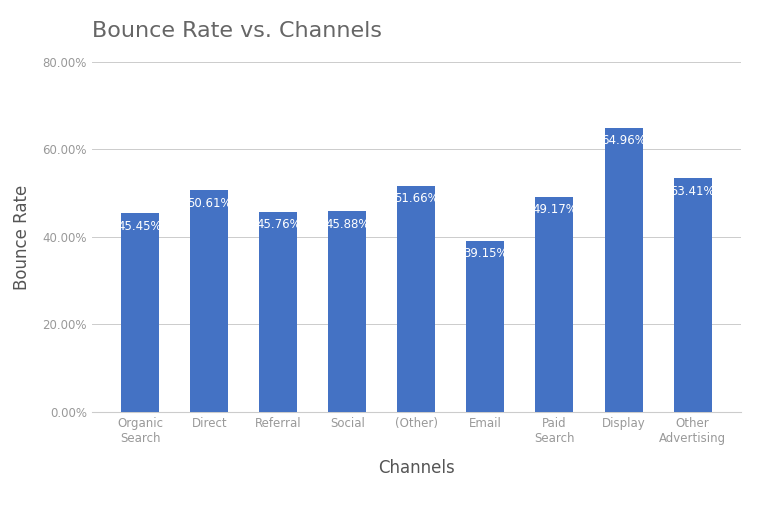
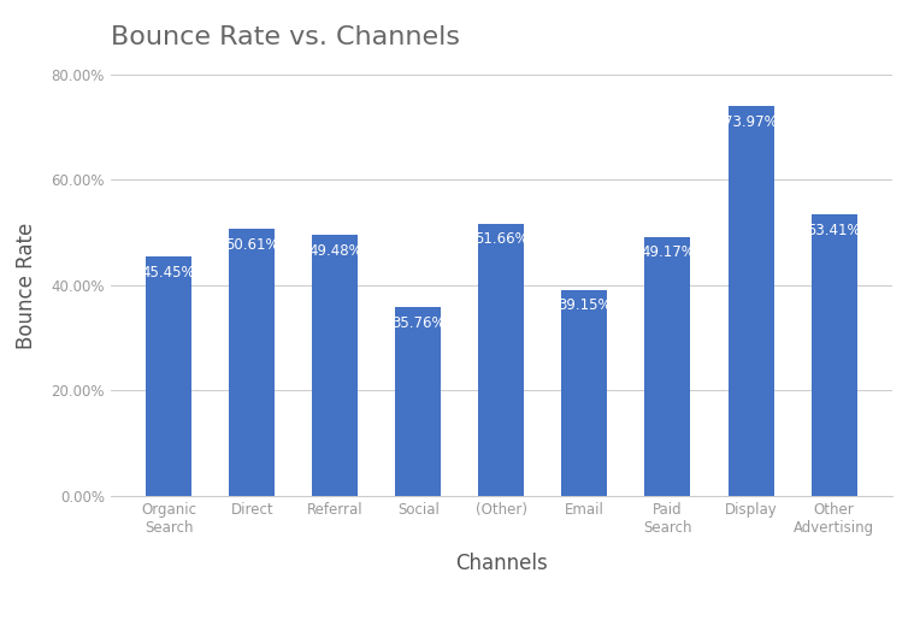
Referral: 45.76% -> 49.48%
Social: 45.88% -> 35.76%
Display: 64.96% -> 73.97%
